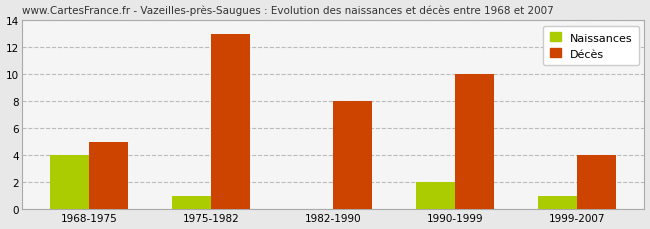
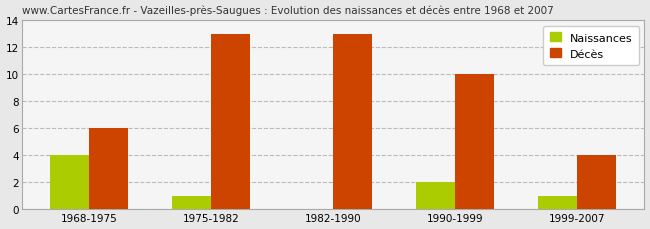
Décès/1968-1975: 5 -> 6
Décès/1982-1990: 8 -> 13
